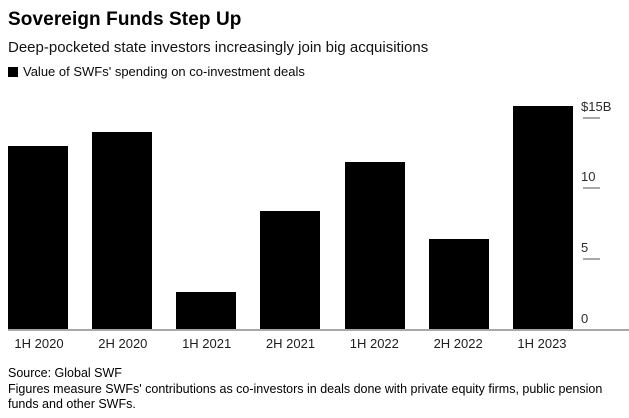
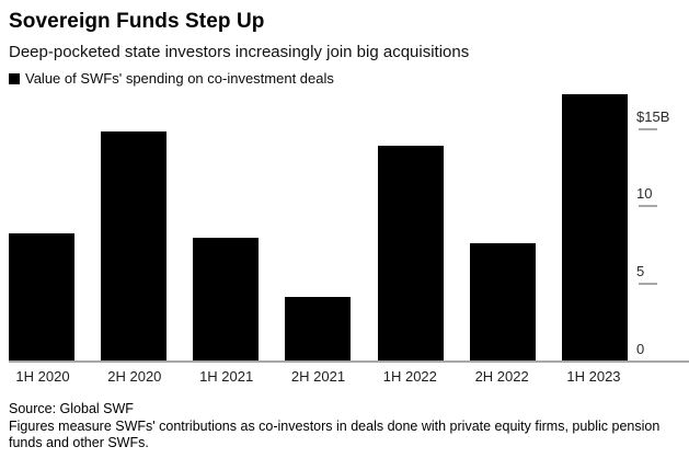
1H 2020: $13.0B -> $8.3B
2H 2020: $14.0B -> $14.8B
1H 2021: $2.7B -> $8.0B
2H 2021: $8.4B -> $4.2B
1H 2022: $11.9B -> $13.9B
2H 2022: $6.4B -> $7.6B
1H 2023: $15.8B -> $17.2B
